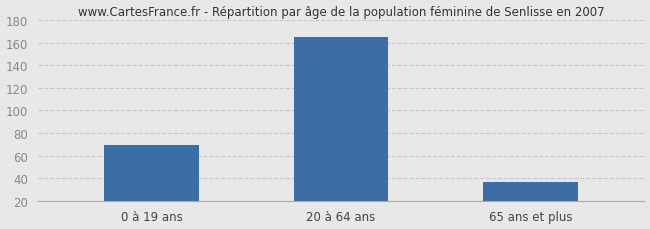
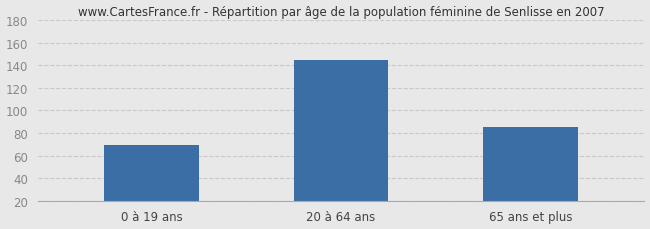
20 à 64 ans: 165 -> 145
65 ans et plus: 37 -> 85
